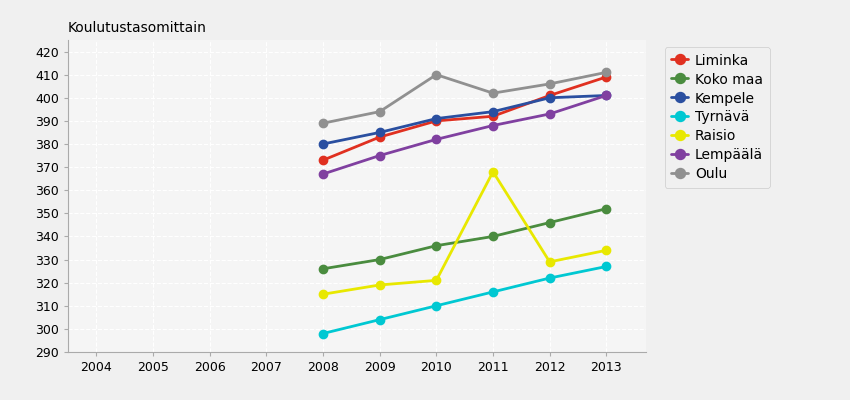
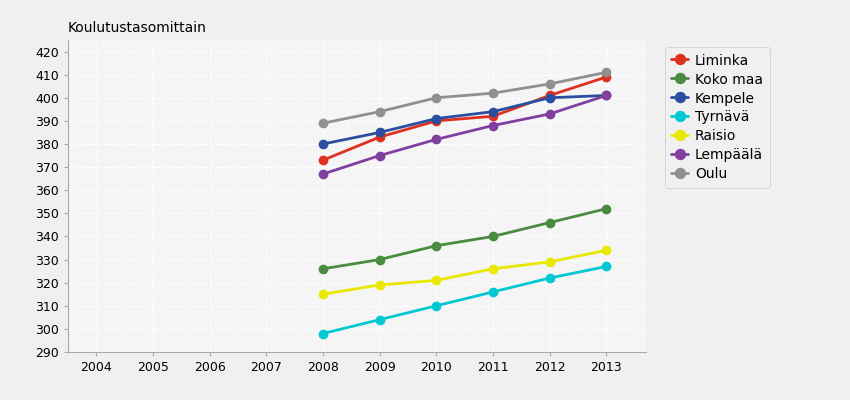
Oulu/2010: 410 -> 400
Raisio/2011: 368 -> 326
